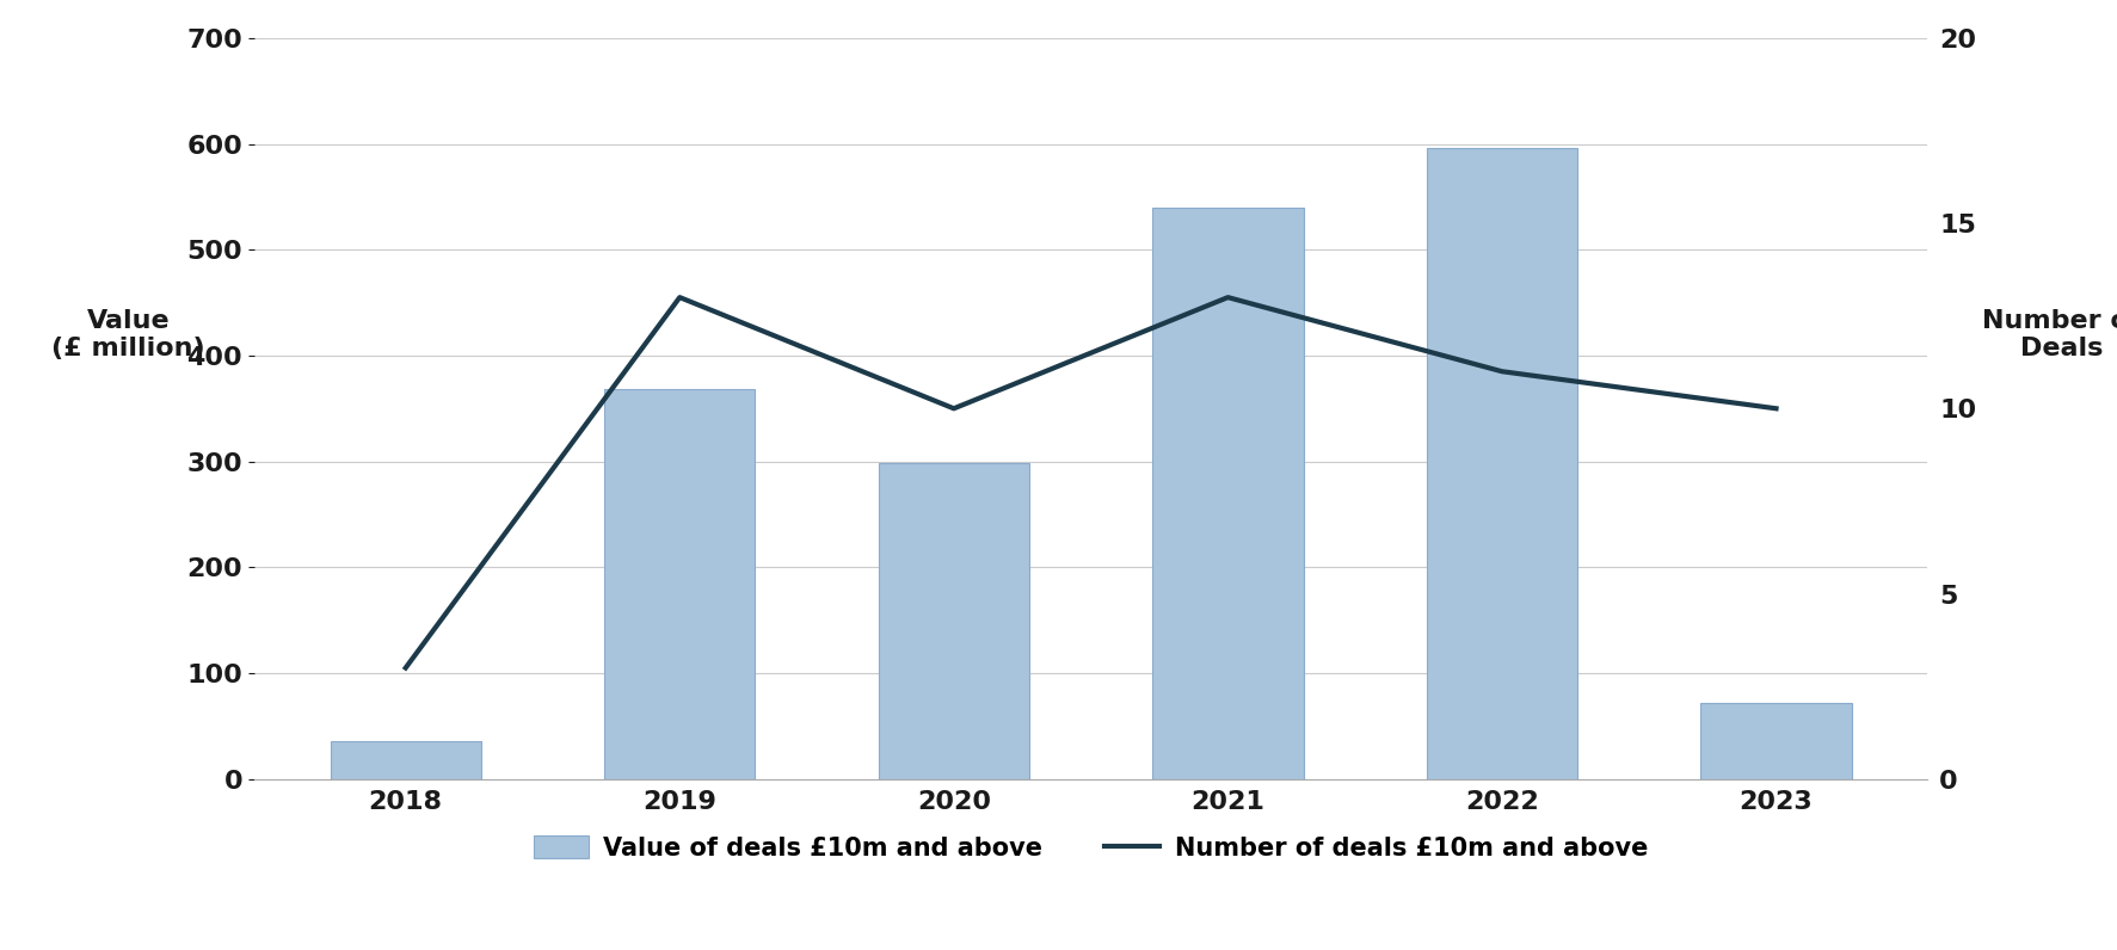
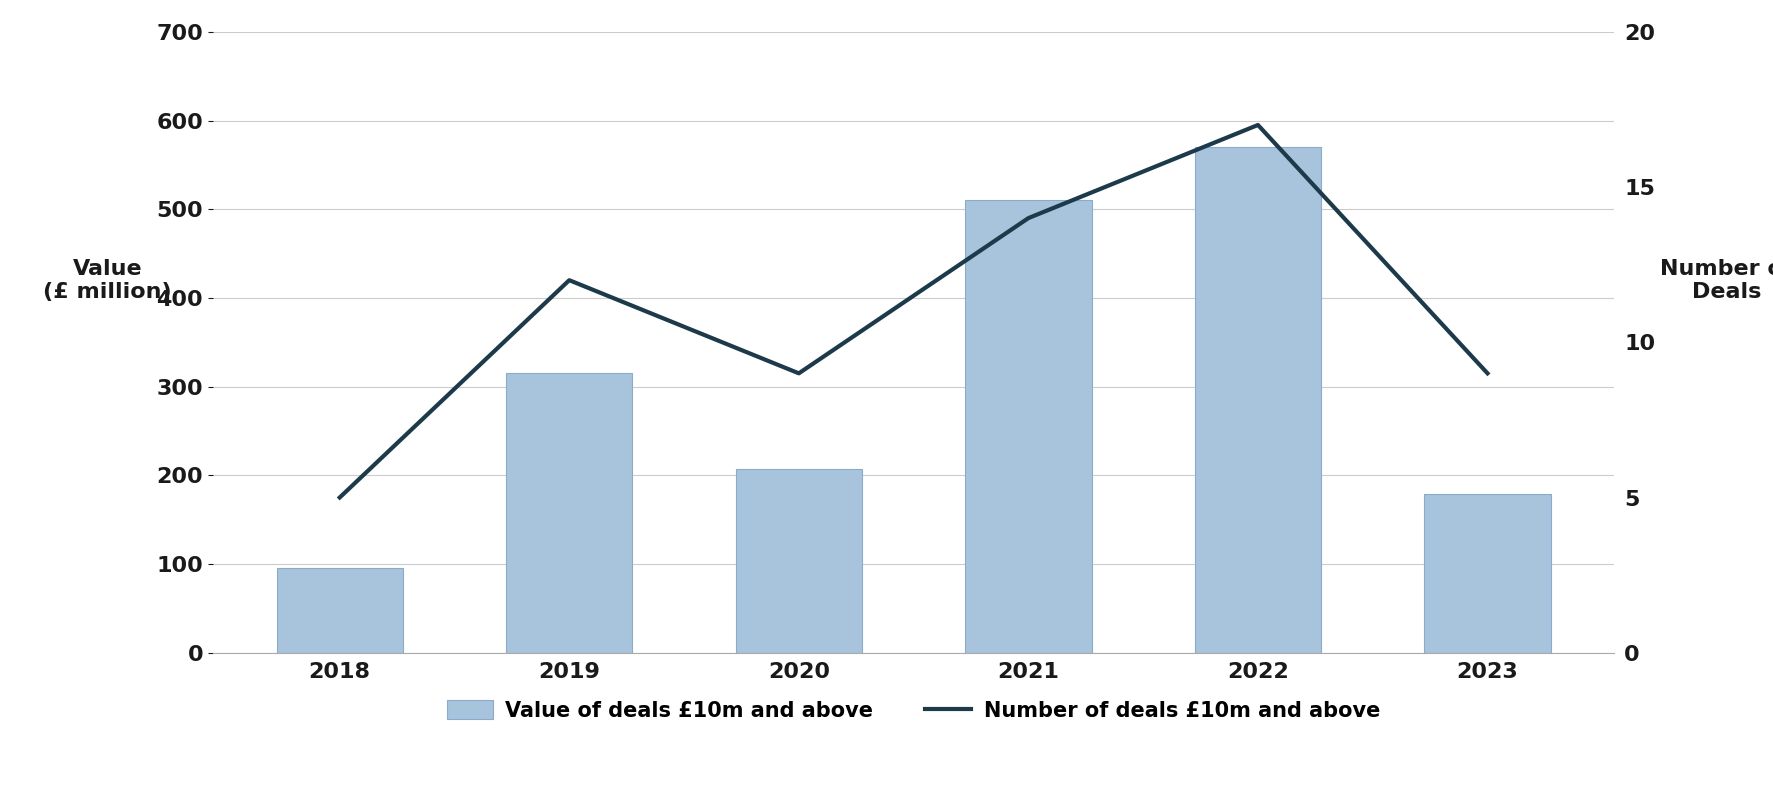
Value of deals £10m and above/2018: 36 -> 95
Number of deals £10m and above/2018: 3 -> 5
Value of deals £10m and above/2019: 368 -> 315
Number of deals £10m and above/2019: 13 -> 12
Value of deals £10m and above/2020: 298 -> 207
Number of deals £10m and above/2020: 10 -> 9
Value of deals £10m and above/2021: 540 -> 510
Number of deals £10m and above/2021: 13 -> 14
Value of deals £10m and above/2022: 596 -> 570
Number of deals £10m and above/2022: 11 -> 17
Value of deals £10m and above/2023: 72 -> 179
Number of deals £10m and above/2023: 10 -> 9
